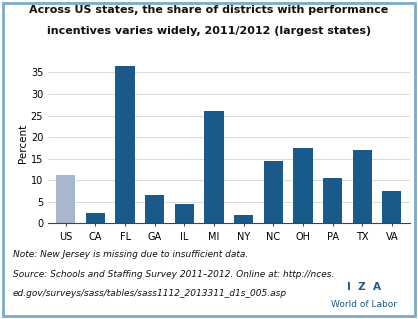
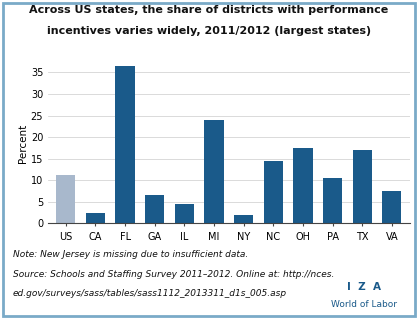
MI: 26.0 -> 24.0
